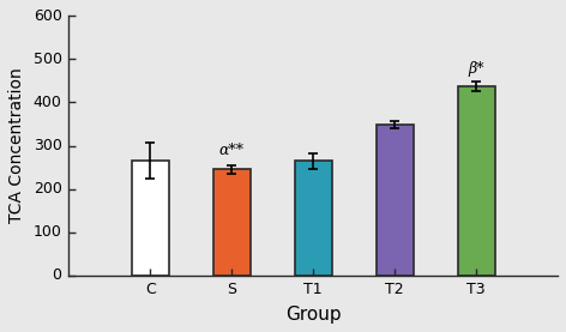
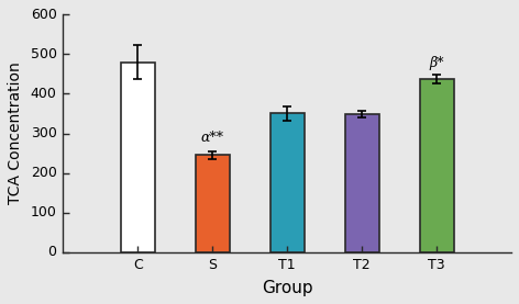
C: 265 -> 480
T1: 265 -> 350
